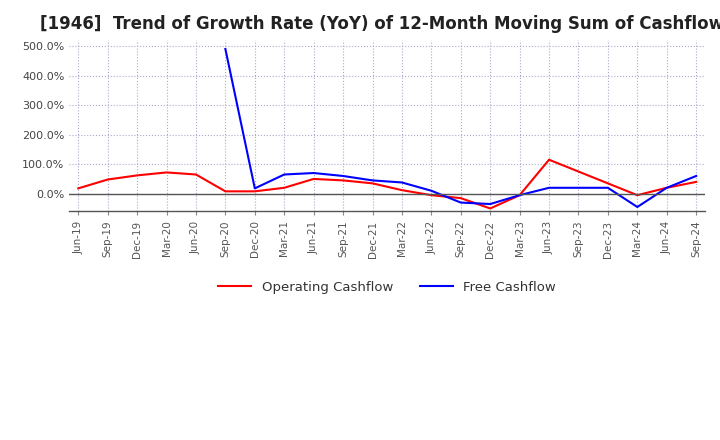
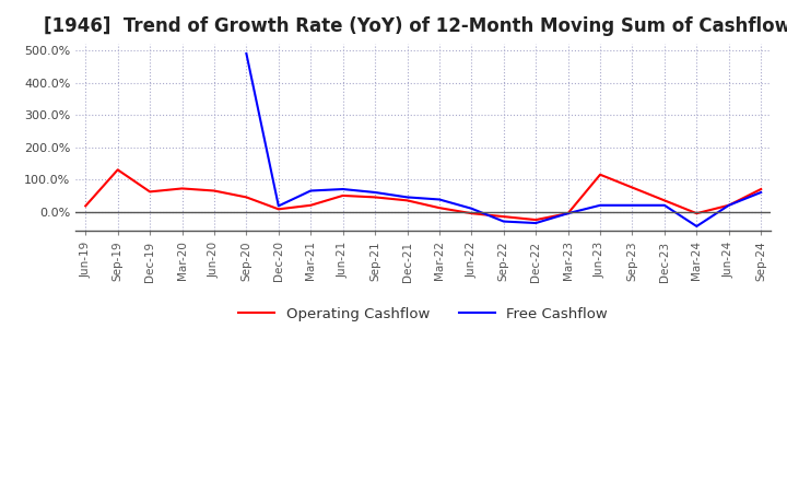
Operating Cashflow/Sep-19: 48% -> 130%
Operating Cashflow/Sep-20: 8% -> 45%
Operating Cashflow/Dec-22: -50% -> -25%
Operating Cashflow/Sep-24: 40% -> 70%
